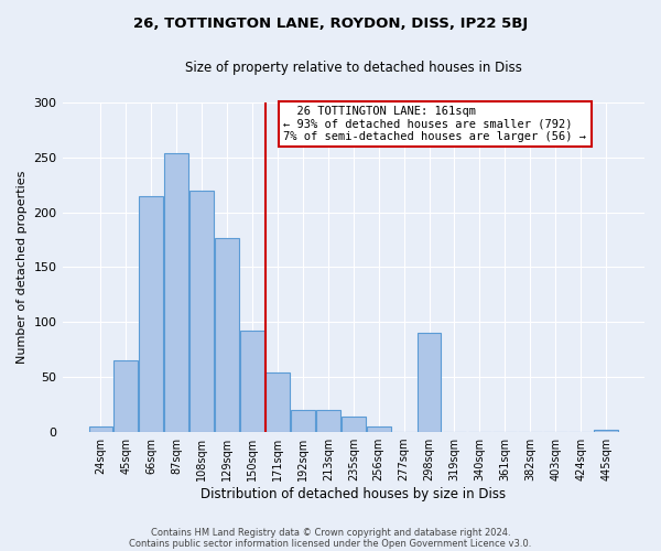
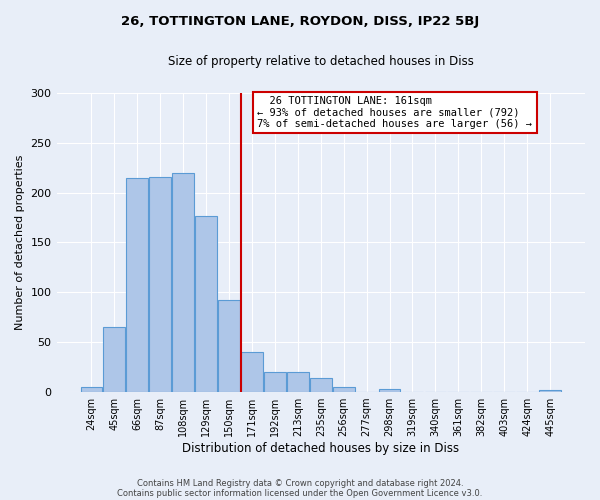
87sqm: 254 -> 216
171sqm: 54 -> 40
298sqm: 90 -> 3
